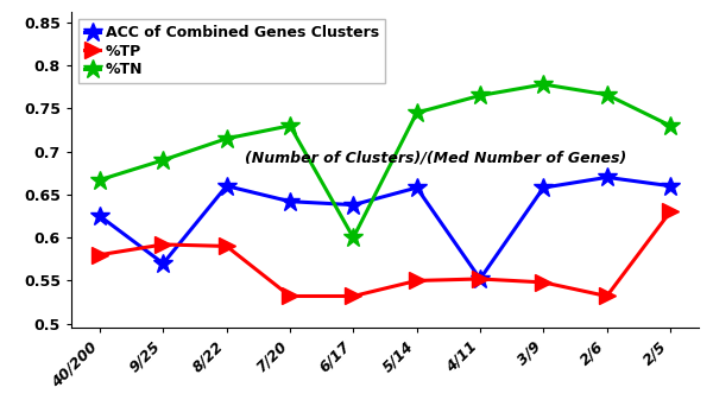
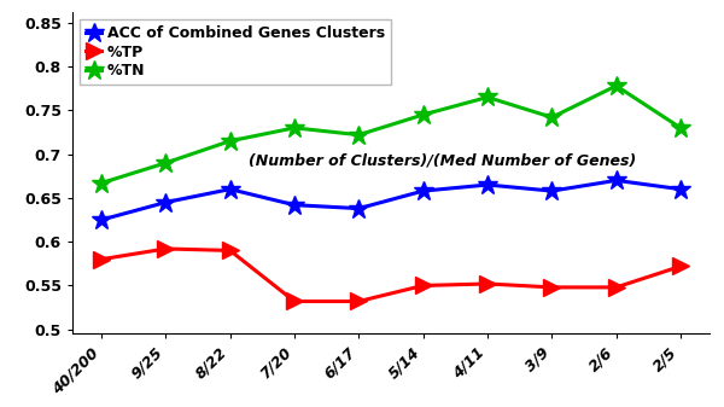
ACC of Combined Genes Clusters/9/25: 0.570 -> 0.645
%TN/6/17: 0.600 -> 0.722
ACC of Combined Genes Clusters/4/11: 0.552 -> 0.665
%TN/3/9: 0.778 -> 0.742
%TP/2/6: 0.532 -> 0.548
%TN/2/6: 0.766 -> 0.778
%TP/2/5: 0.630 -> 0.572
